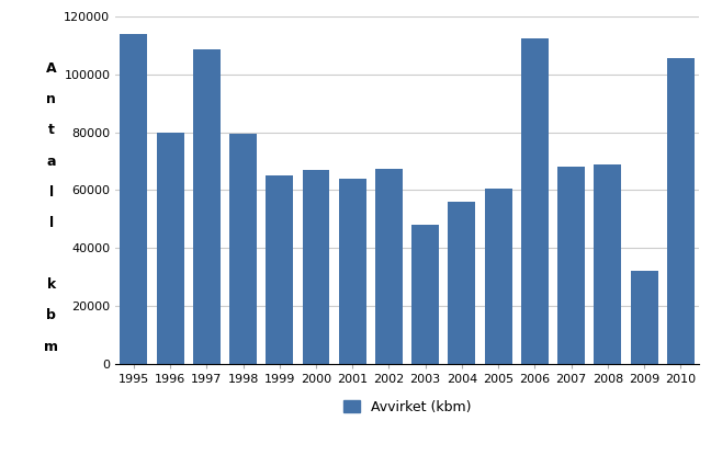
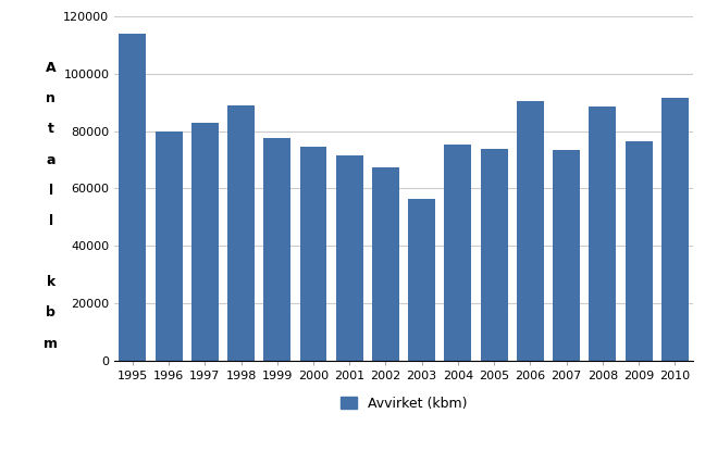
1997: 108500 -> 83000
1998: 79500 -> 89000
1999: 65000 -> 77500
2000: 67000 -> 74500
2001: 64000 -> 71500
2003: 48000 -> 56500
2004: 56000 -> 75500
2005: 60500 -> 74000
2006: 112500 -> 90500
2007: 68000 -> 73500
2008: 69000 -> 88500
2009: 32000 -> 76500
2010: 105500 -> 91500
